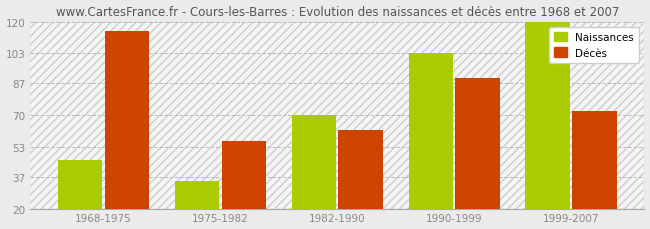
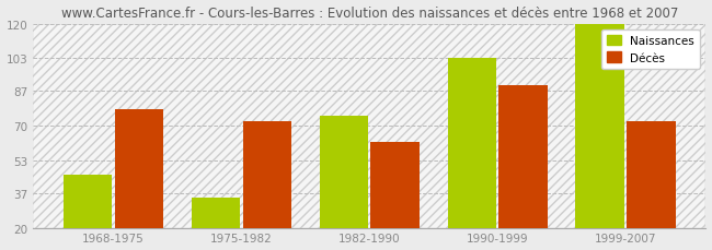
Décès/1968-1975: 115 -> 78
Décès/1975-1982: 56 -> 72
Naissances/1982-1990: 70 -> 75
